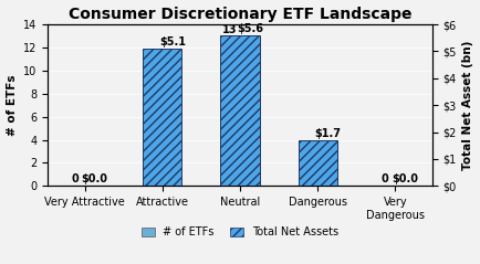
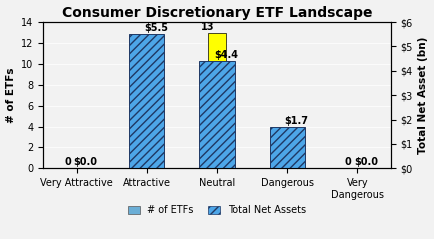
Total Net Assets/Attractive: $5.1 -> $5.5
Total Net Assets/Neutral: $5.6 -> $4.4
